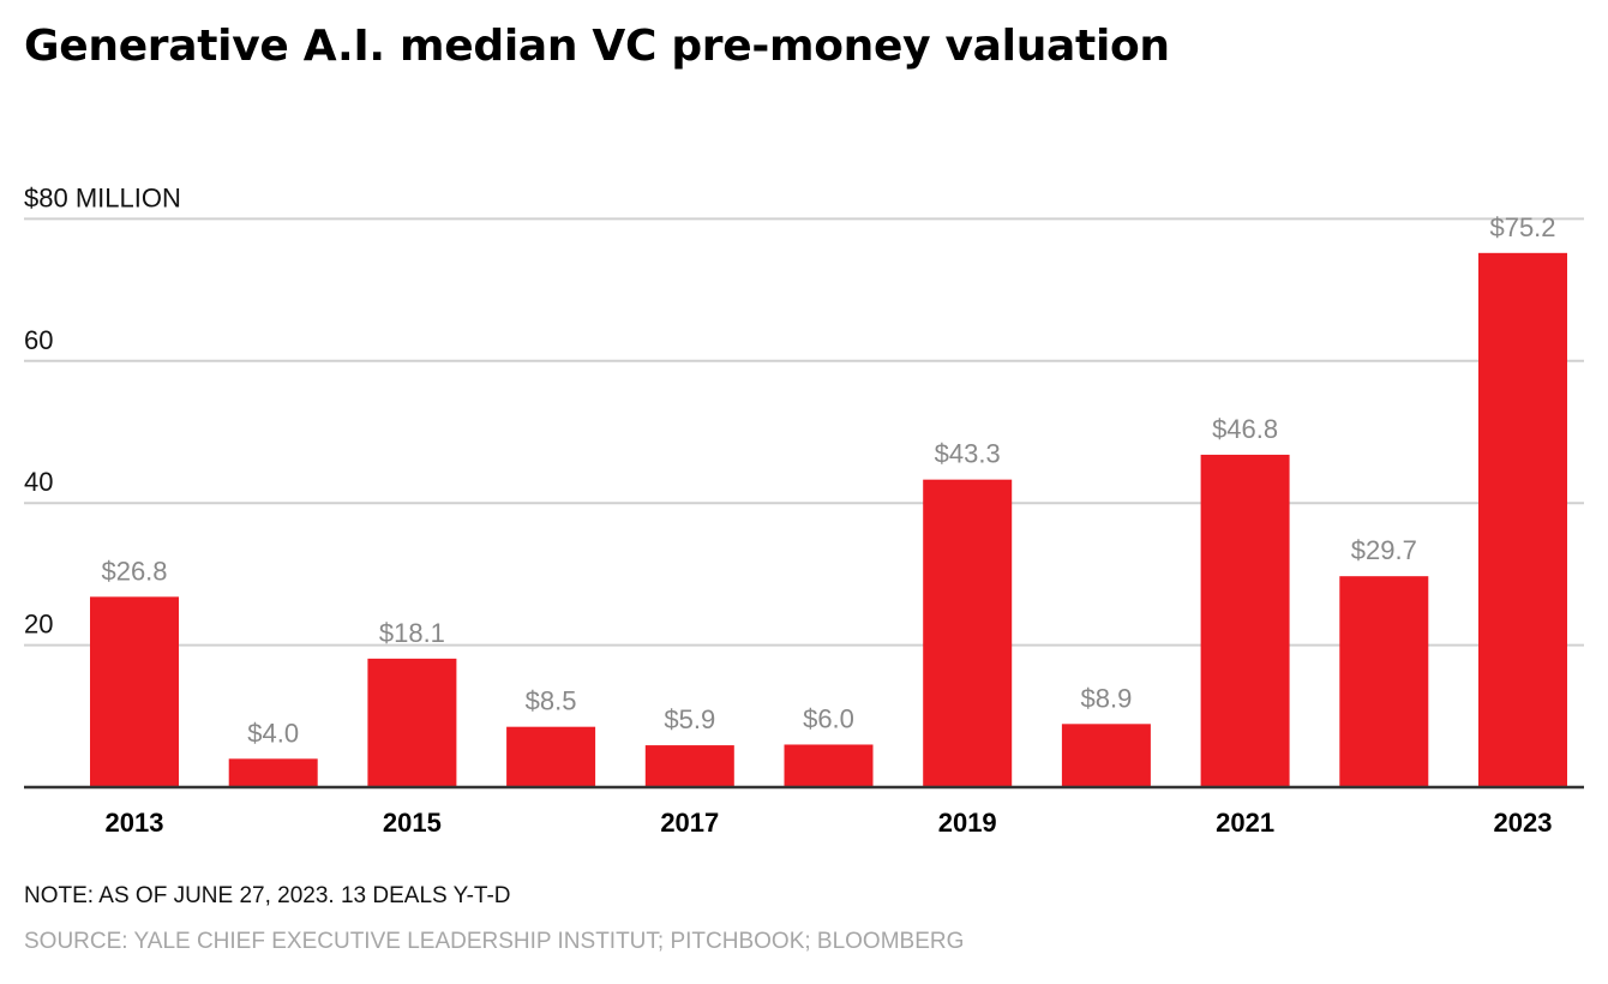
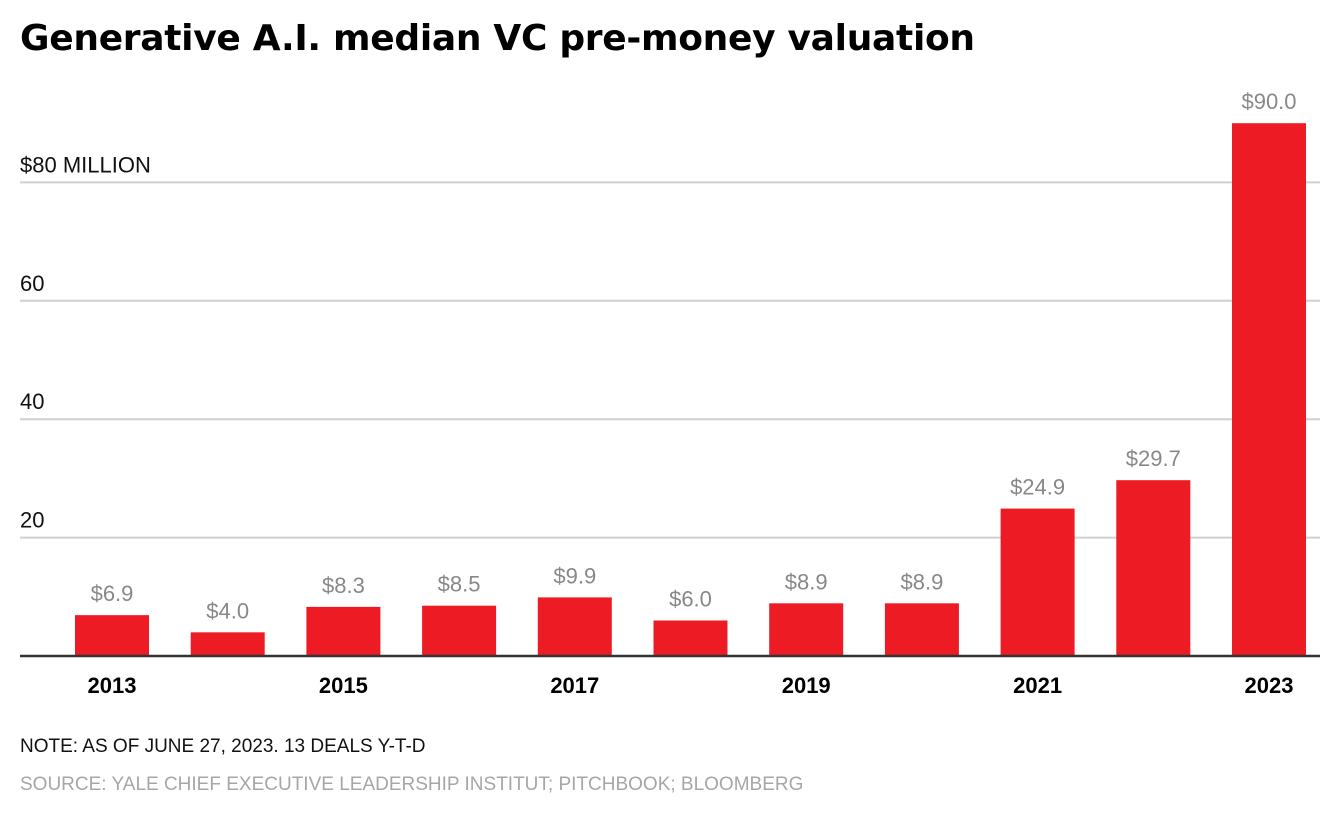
2013: $26.8 -> $6.9
2015: $18.1 -> $8.3
2017: $5.9 -> $9.9
2019: $43.3 -> $8.9
2021: $46.8 -> $24.9
2023: $75.2 -> $90.0
